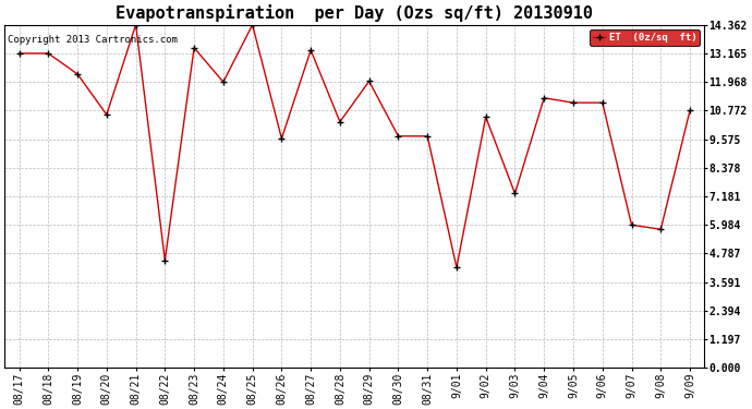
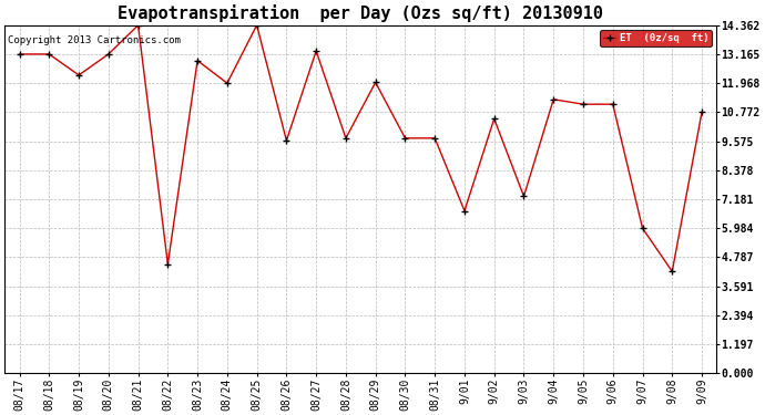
08/20: 10.60 -> 13.16
08/23: 13.40 -> 12.90
08/28: 10.30 -> 9.70
9/01: 4.20 -> 6.70
9/08: 5.80 -> 4.20
